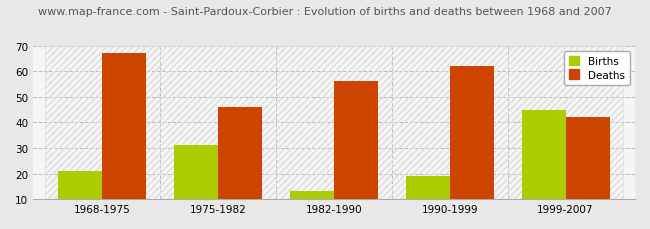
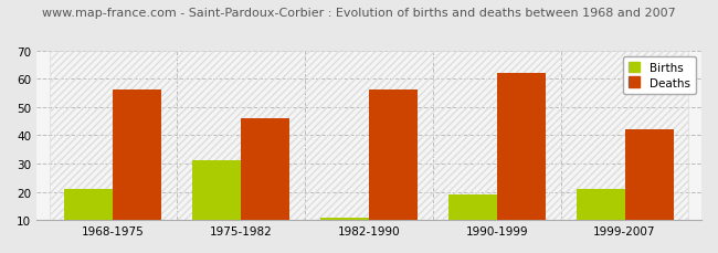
Deaths/1968-1975: 67 -> 56
Births/1982-1990: 13 -> 11
Births/1999-2007: 45 -> 21
